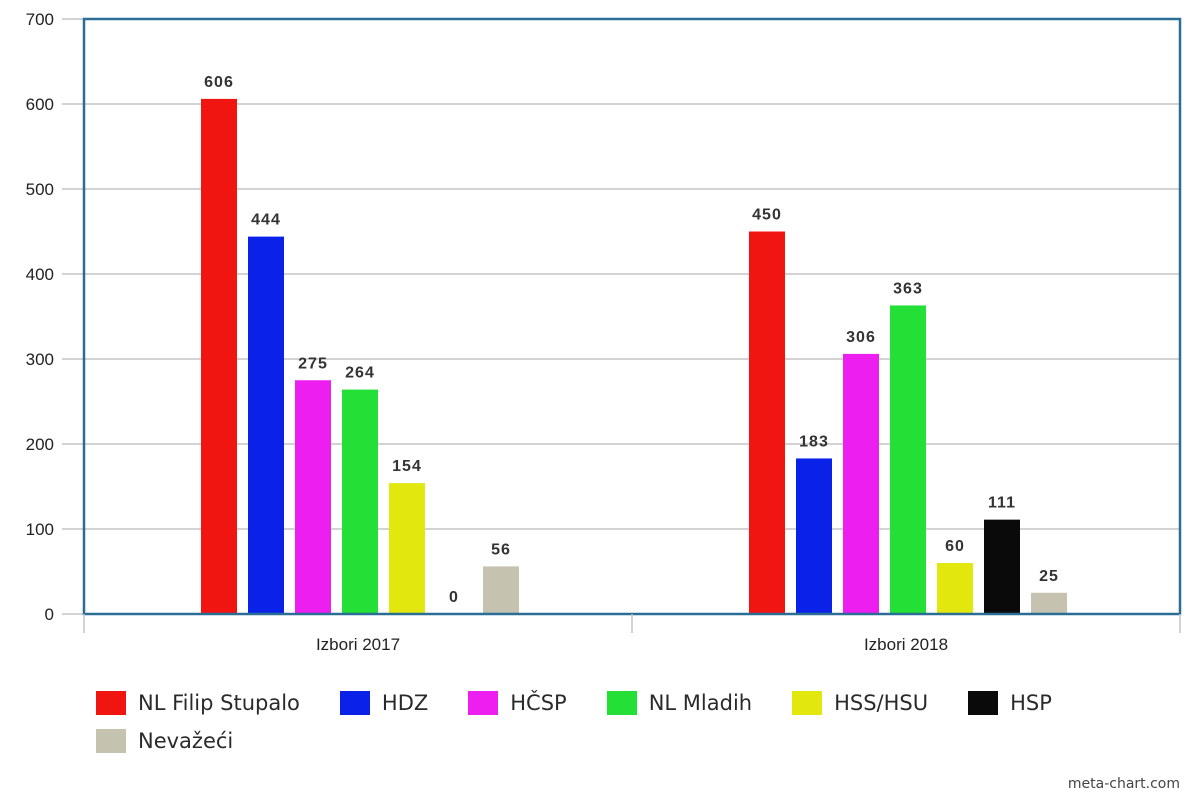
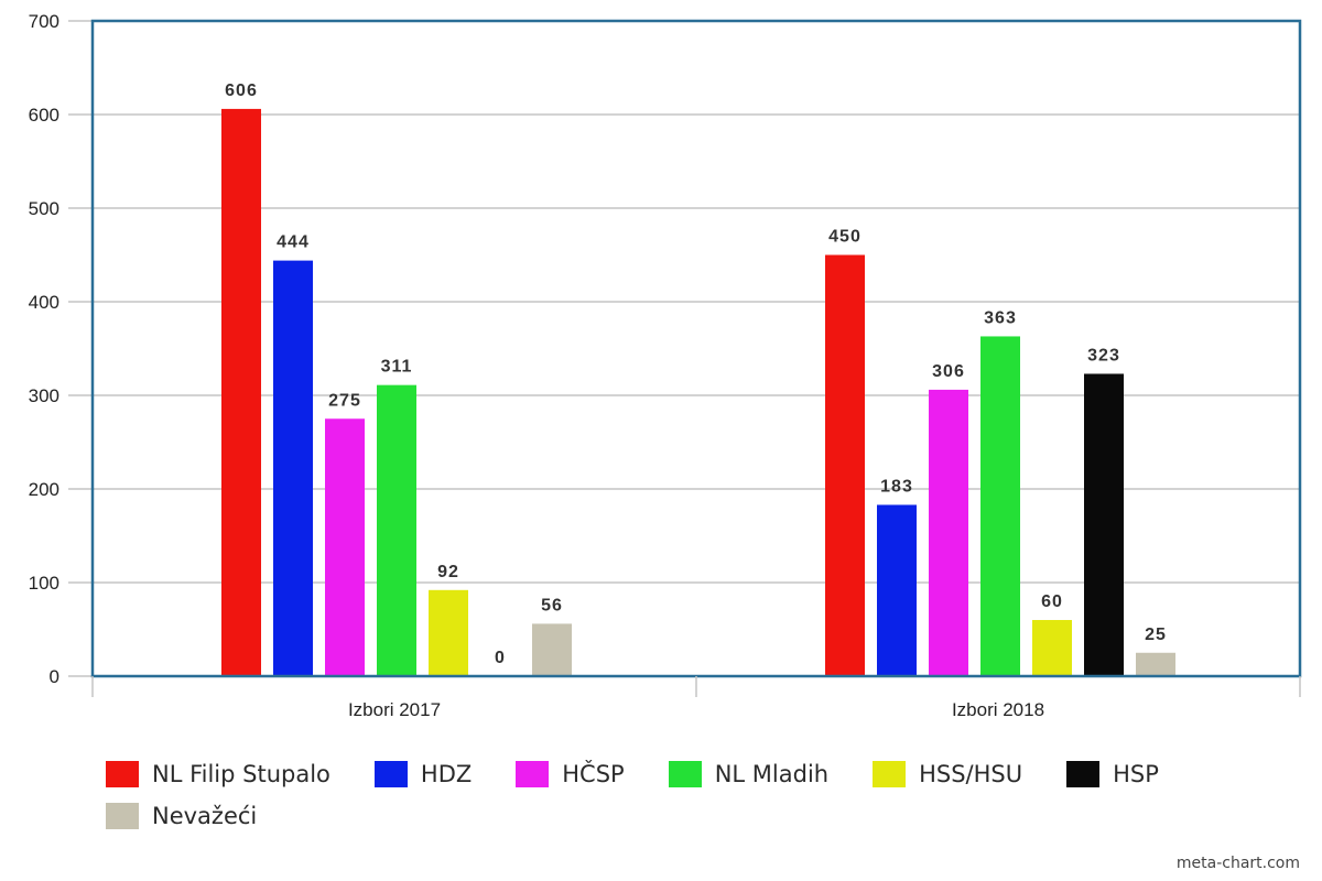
NL Mladih/Izbori 2017: 264 -> 311
HSS/HSU/Izbori 2017: 154 -> 92
HSP/Izbori 2018: 111 -> 323
